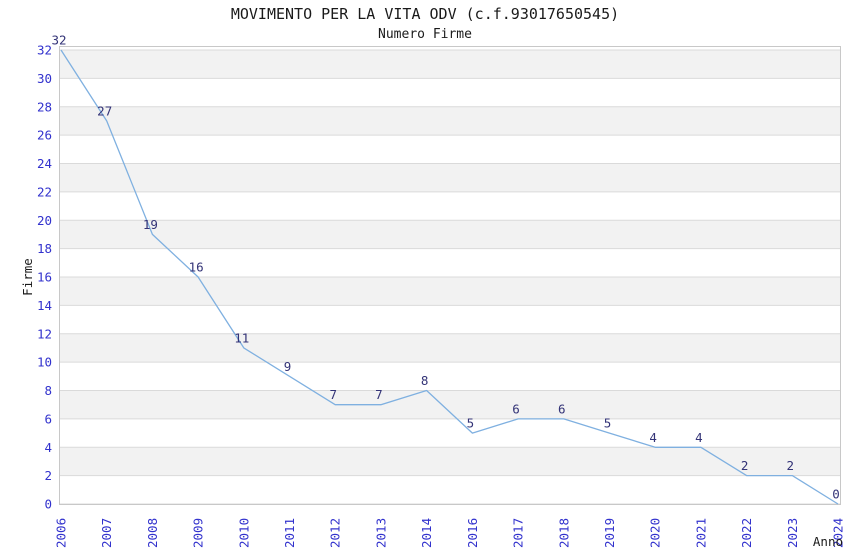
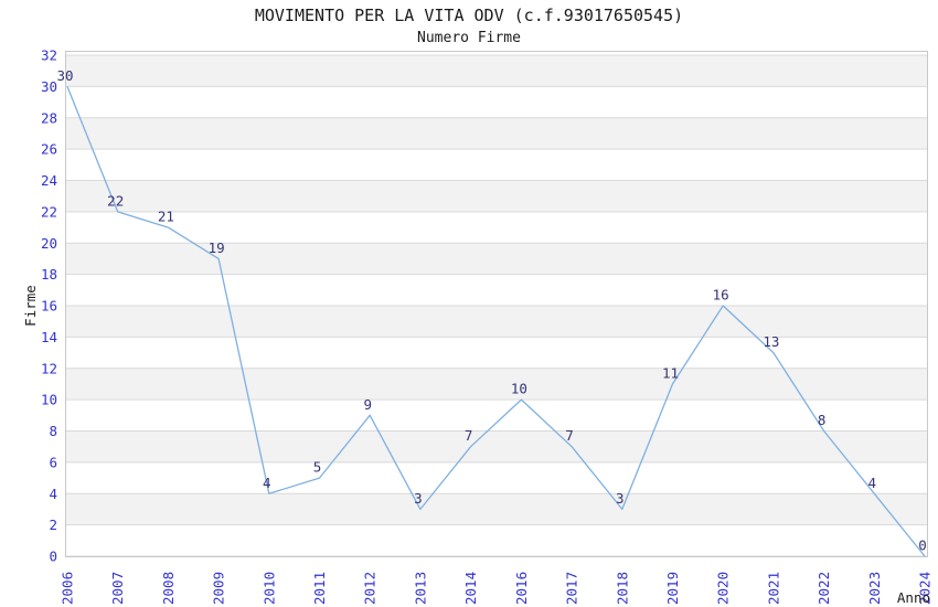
2006: 32 -> 30
2007: 27 -> 22
2008: 19 -> 21
2009: 16 -> 19
2010: 11 -> 4
2011: 9 -> 5
2012: 7 -> 9
2013: 7 -> 3
2014: 8 -> 7
2016: 5 -> 10
2017: 6 -> 7
2018: 6 -> 3
2019: 5 -> 11
2020: 4 -> 16
2021: 4 -> 13
2022: 2 -> 8
2023: 2 -> 4
